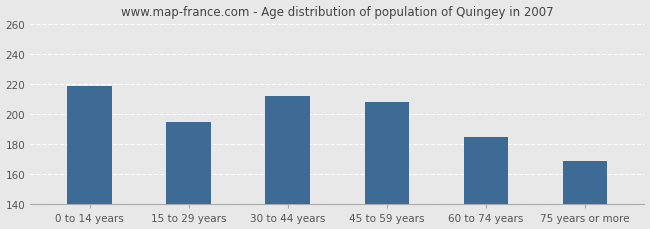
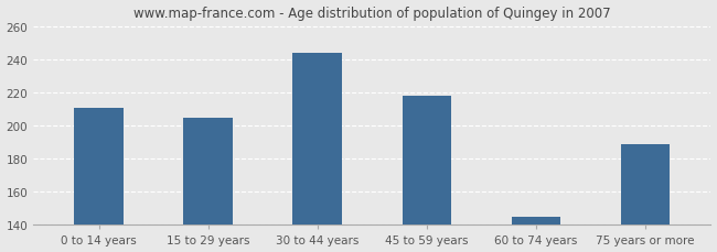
0 to 14 years: 219 -> 211
15 to 29 years: 195 -> 205
30 to 44 years: 212 -> 244
45 to 59 years: 208 -> 218
60 to 74 years: 185 -> 145
75 years or more: 169 -> 189
